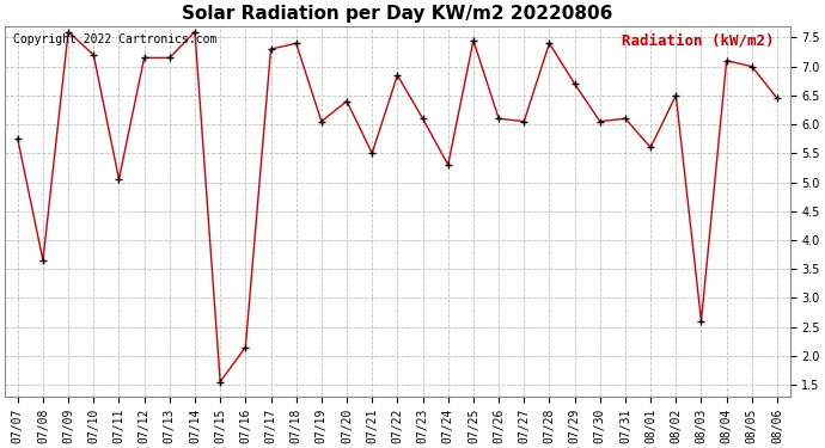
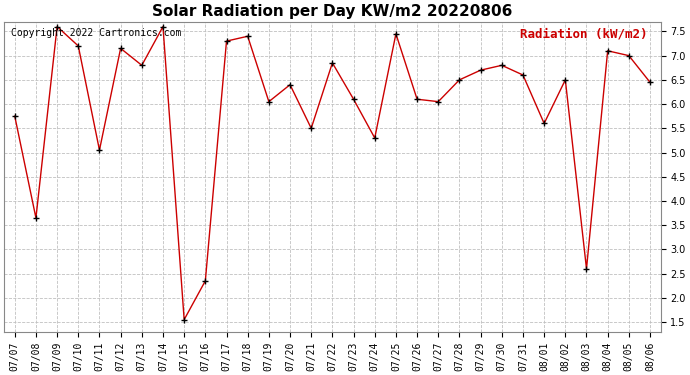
07/13: 7.15 -> 6.80
07/16: 2.15 -> 2.35
07/28: 7.40 -> 6.50
07/30: 6.05 -> 6.80
07/31: 6.10 -> 6.60
